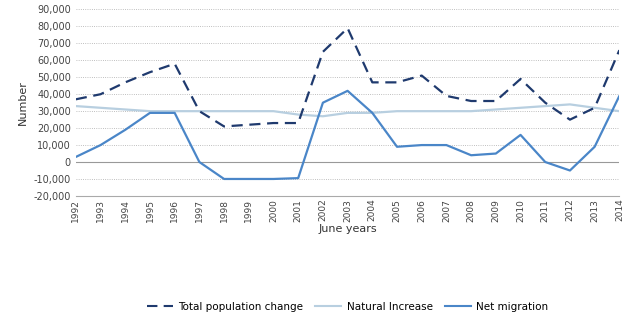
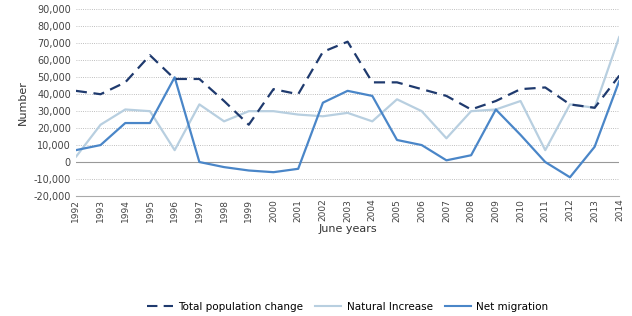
Total population change/1992: 37,000 -> 42,000
Natural Increase/1992: 33,000 -> 3,000
Net migration/1992: 3,000 -> 7,000
Natural Increase/1993: 32,000 -> 22,000
Net migration/1994: 19,000 -> 23,000
Total population change/1995: 53,000 -> 63,000
Net migration/1995: 29,000 -> 23,000
Total population change/1996: 58,000 -> 49,000
Natural Increase/1996: 30,000 -> 7,000
Net migration/1996: 29,000 -> 50,000
Total population change/1997: 30,000 -> 49,000
Natural Increase/1997: 30,000 -> 34,000
Total population change/1998: 21,000 -> 36,000
Natural Increase/1998: 30,000 -> 24,000
Net migration/1998: -10,000 -> -3,000
Net migration/1999: -10,000 -> -5,000
Total population change/2000: 23,000 -> 43,000
Net migration/2000: -10,000 -> -6,000
Total population change/2001: 23,000 -> 40,000
Net migration/2001: -10,000 -> -4,000
Total population change/2003: 79,000 -> 71,000
Natural Increase/2004: 29,000 -> 24,000
Net migration/2004: 29,000 -> 39,000
Natural Increase/2005: 30,000 -> 37,000
Net migration/2005: 9,000 -> 13,000
Total population change/2006: 51,000 -> 43,000
Natural Increase/2007: 30,000 -> 14,000
Net migration/2007: 10,000 -> 1,000
Total population change/2008: 36,000 -> 31,000
Net migration/2009: 5,000 -> 31,000
Total population change/2010: 49,000 -> 43,000
Natural Increase/2010: 32,000 -> 36,000
Total population change/2011: 35,000 -> 44,000
Natural Increase/2011: 33,000 -> 7,000
Total population change/2012: 25,000 -> 34,000
Net migration/2012: -5,000 -> -9,000
Total population change/2014: 66,000 -> 51,000
Natural Increase/2014: 30,000 -> 74,000
Net migration/2014: 39,000 -> 48,000
